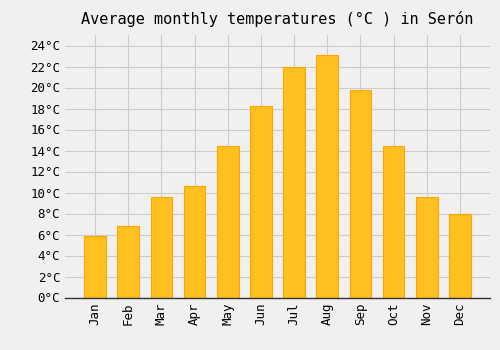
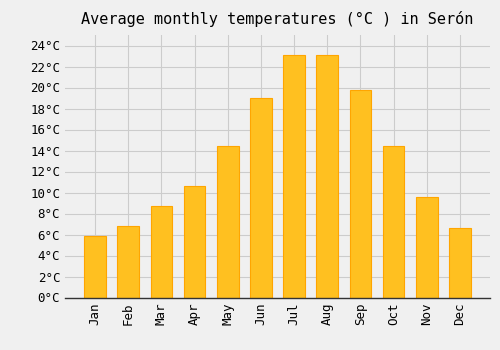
Mar: 9.6°C -> 8.7°C
Jun: 18.2°C -> 19.0°C
Jul: 22.0°C -> 23.1°C
Dec: 8.0°C -> 6.6°C
